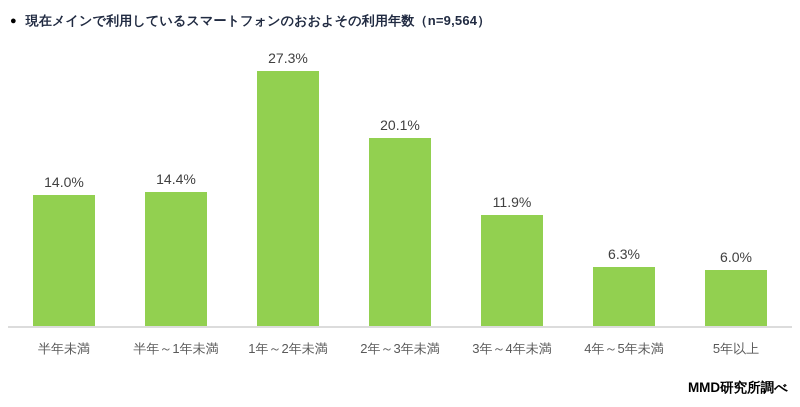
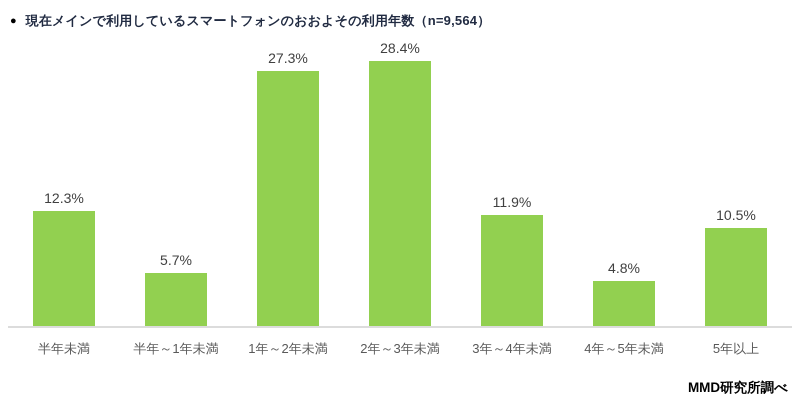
半年未満: 14.0% -> 12.3%
半年～1年未満: 14.4% -> 5.7%
2年～3年未満: 20.1% -> 28.4%
4年～5年未満: 6.3% -> 4.8%
5年以上: 6.0% -> 10.5%
